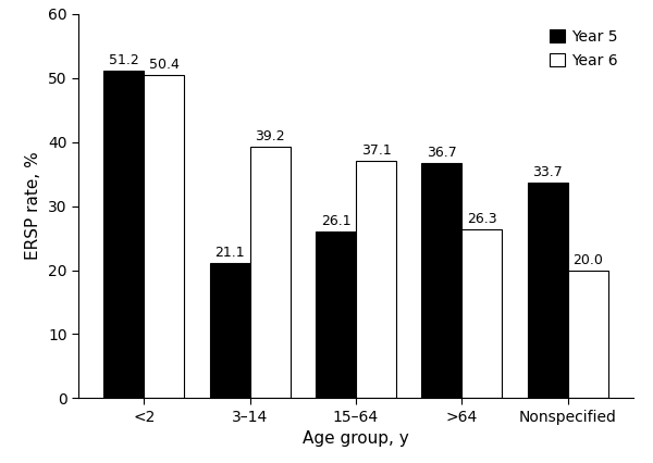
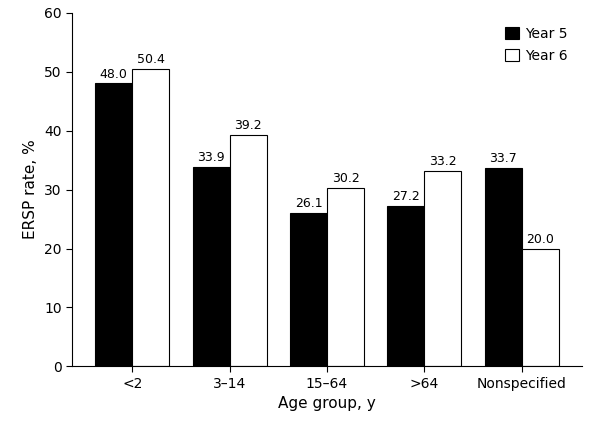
Year 5/<2: 51.2 -> 48.0
Year 5/3–14: 21.1 -> 33.9
Year 6/15–64: 37.1 -> 30.2
Year 5/>64: 36.7 -> 27.2
Year 6/>64: 26.3 -> 33.2
